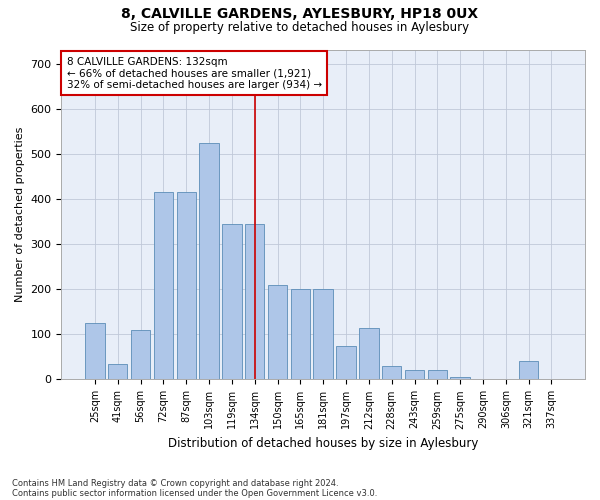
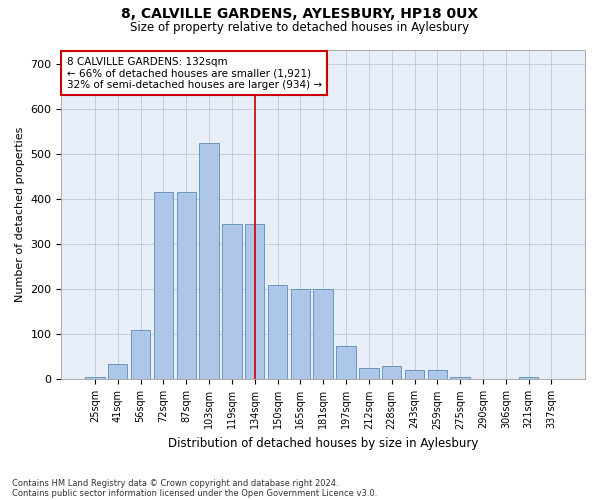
25sqm: 125 -> 5
212sqm: 115 -> 25
321sqm: 40 -> 5
